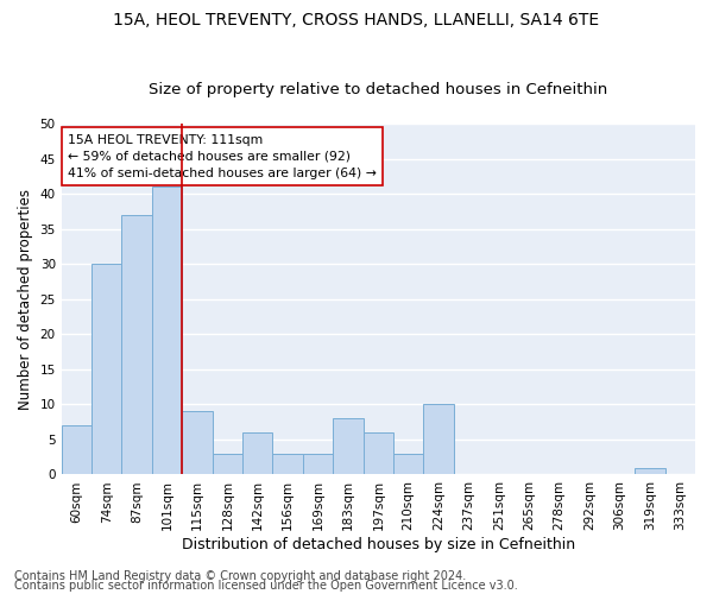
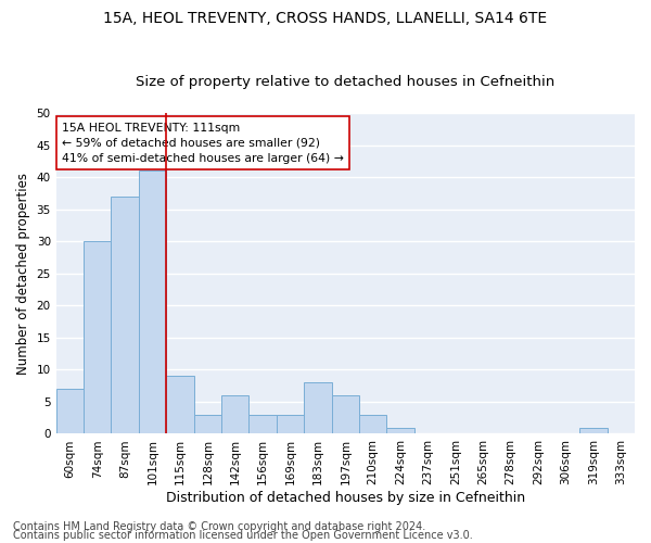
224sqm: 10 -> 1
